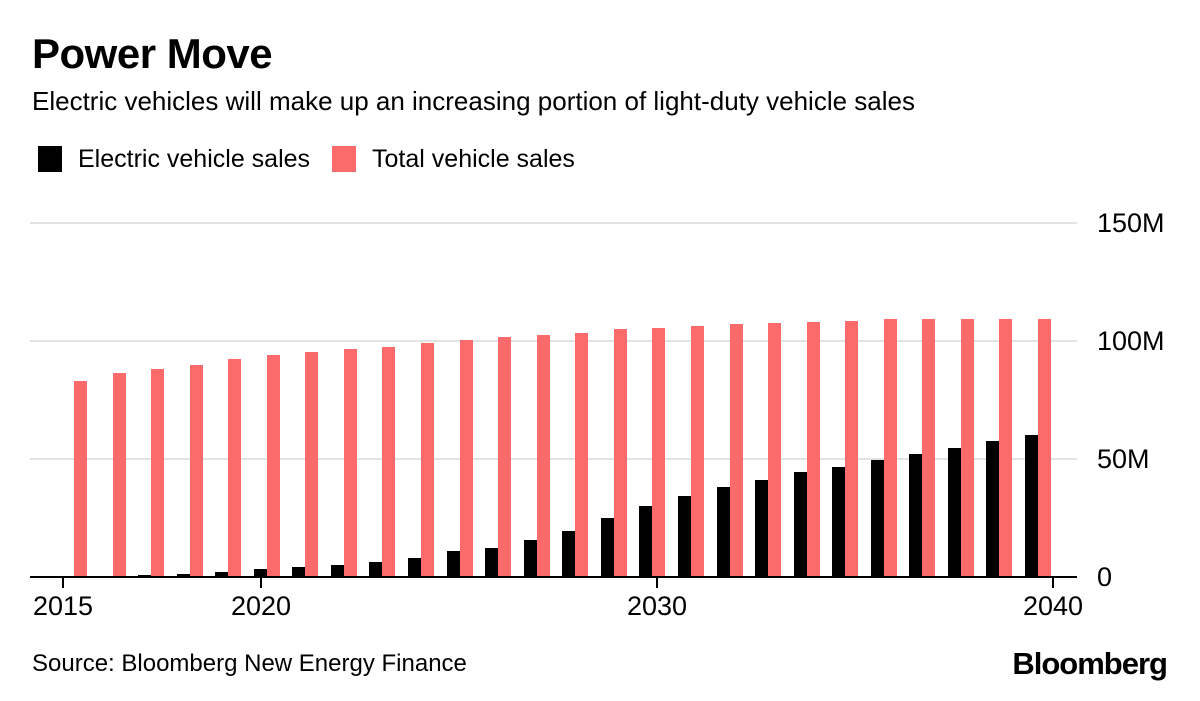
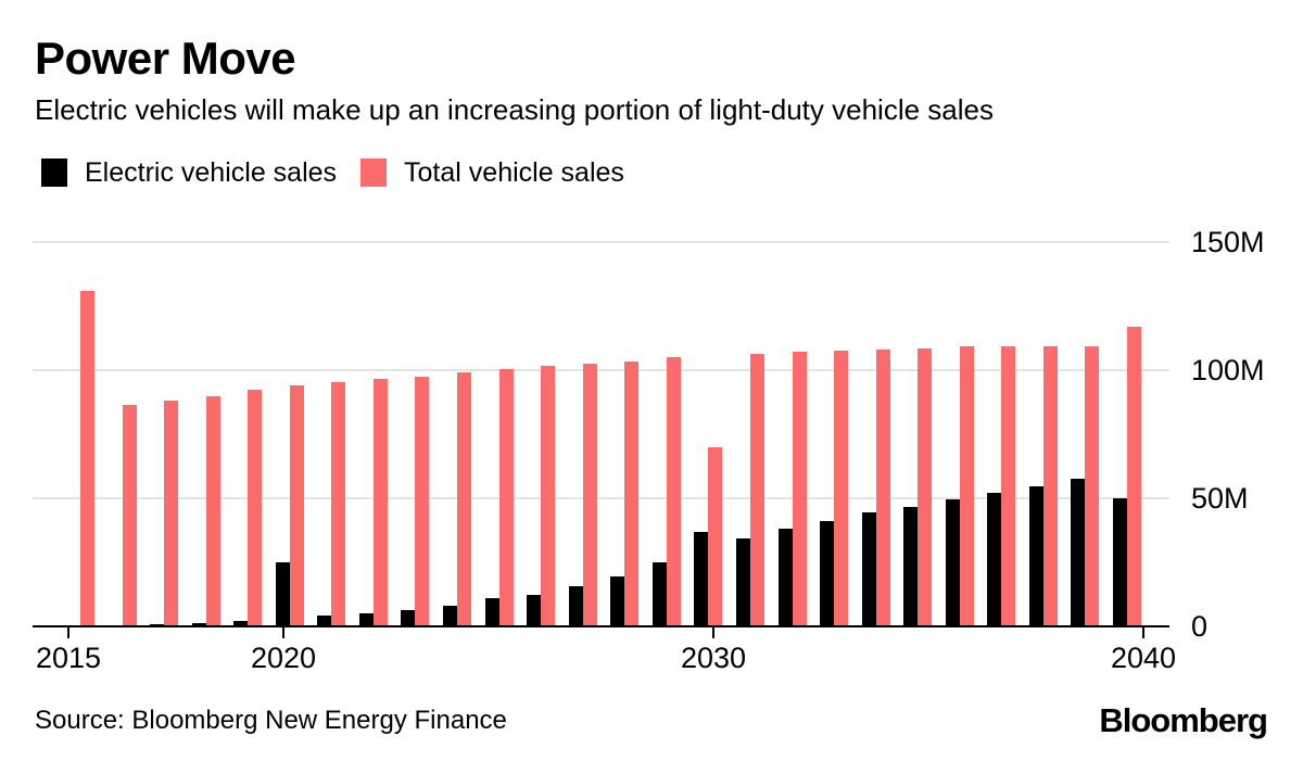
Total vehicle sales/2015: 83M -> 131M
Electric vehicle sales/2020: 3M -> 25M
Electric vehicle sales/2030: 30M -> 37M
Total vehicle sales/2030: 106M -> 70M
Electric vehicle sales/2040: 60M -> 50M
Total vehicle sales/2040: 110M -> 117M
